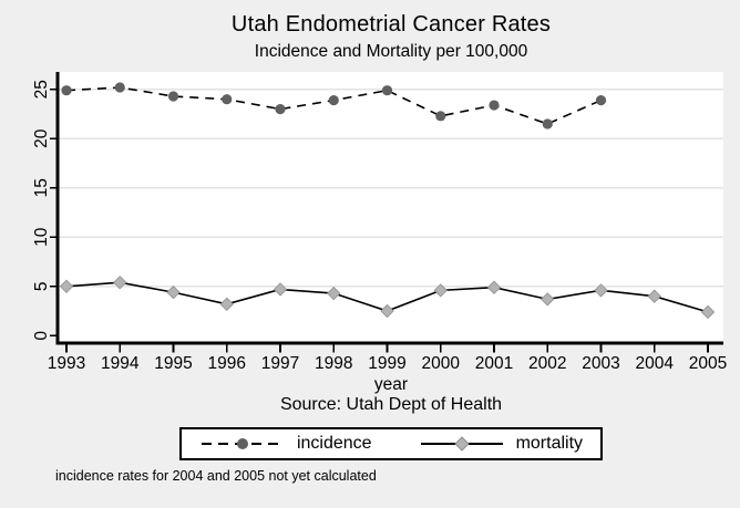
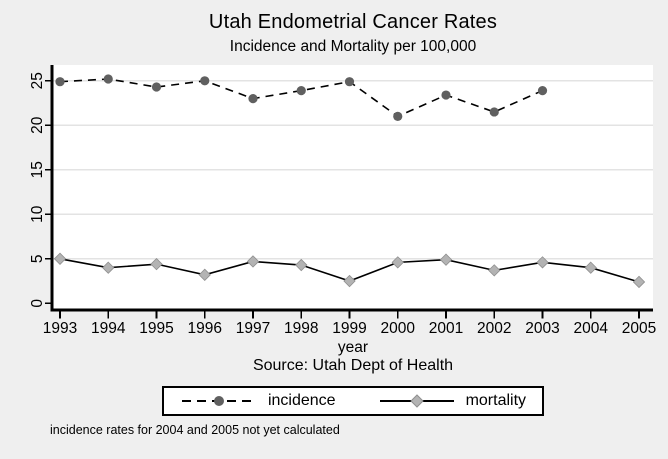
mortality/1994: 5 -> 4
incidence/1996: 24 -> 25
incidence/2000: 22 -> 21
